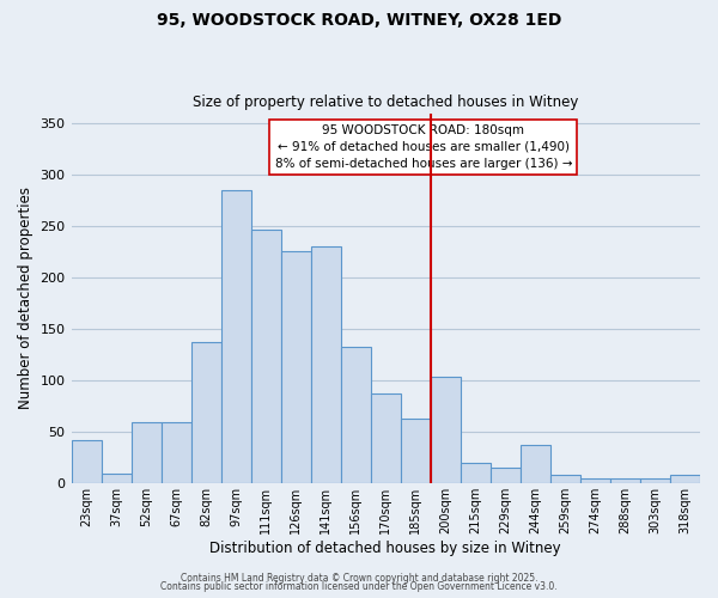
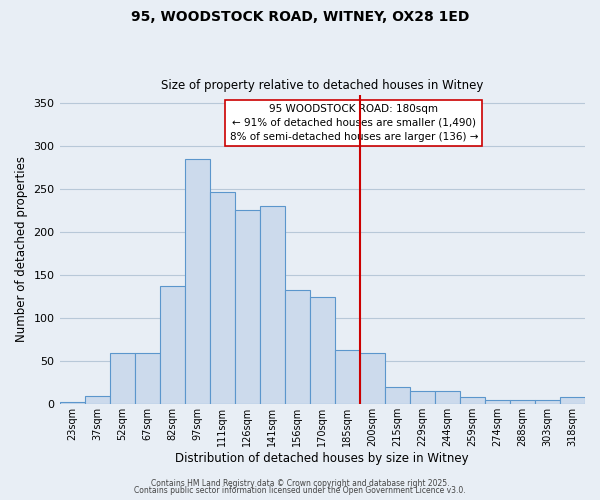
23sqm: 42 -> 3
170sqm: 88 -> 125
200sqm: 104 -> 60
244sqm: 38 -> 16
